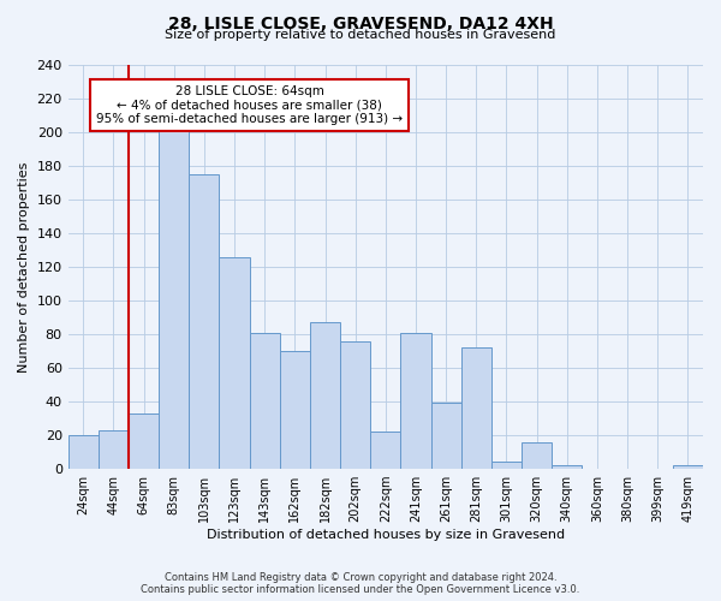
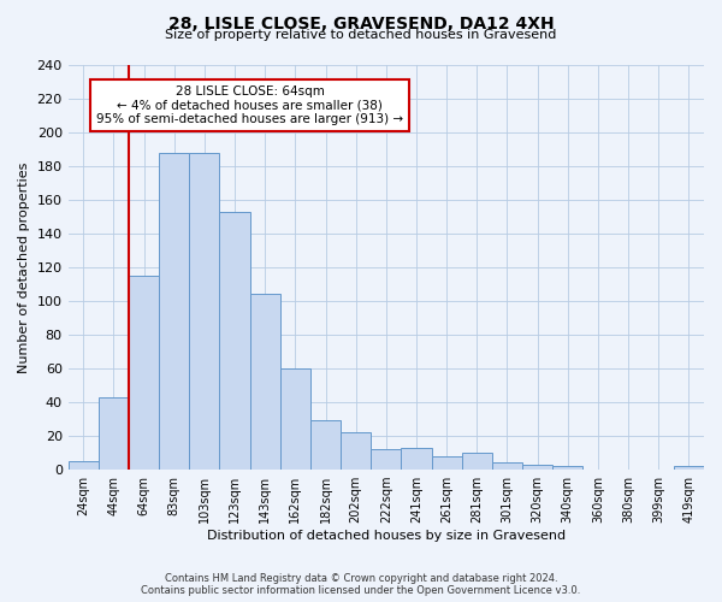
24sqm: 20 -> 5
44sqm: 23 -> 43
64sqm: 33 -> 115
83sqm: 201 -> 188
103sqm: 175 -> 188
123sqm: 126 -> 153
143sqm: 81 -> 104
162sqm: 70 -> 60
182sqm: 87 -> 29
202sqm: 76 -> 22
222sqm: 22 -> 12
241sqm: 81 -> 13
261sqm: 39 -> 8
281sqm: 72 -> 10
320sqm: 16 -> 3
